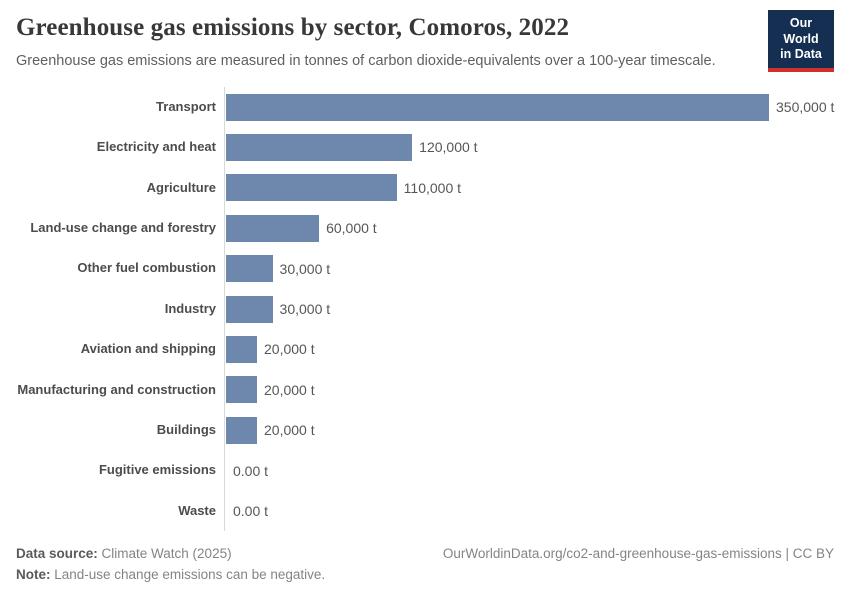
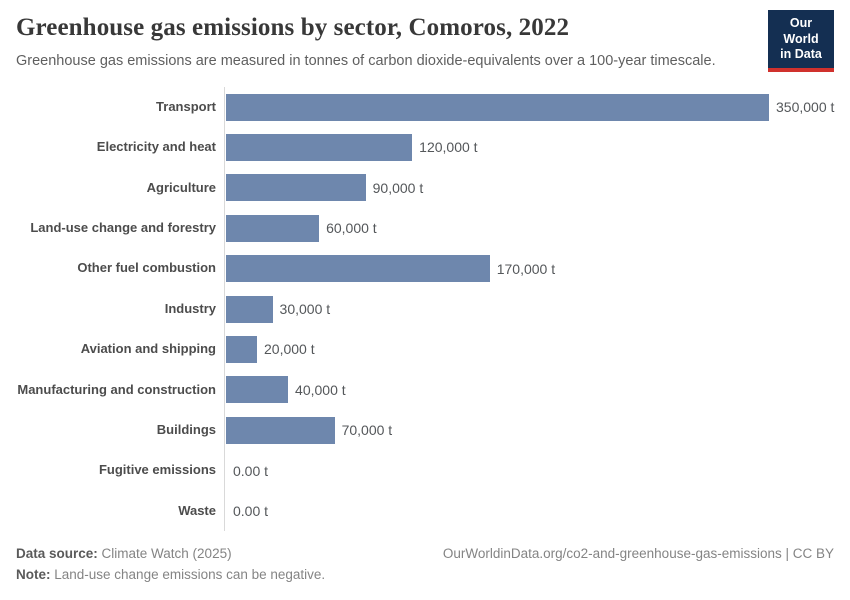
Agriculture: 110,000 -> 90,000
Other fuel combustion: 30,000 -> 170,000
Manufacturing and construction: 20,000 -> 40,000
Buildings: 20,000 -> 70,000
